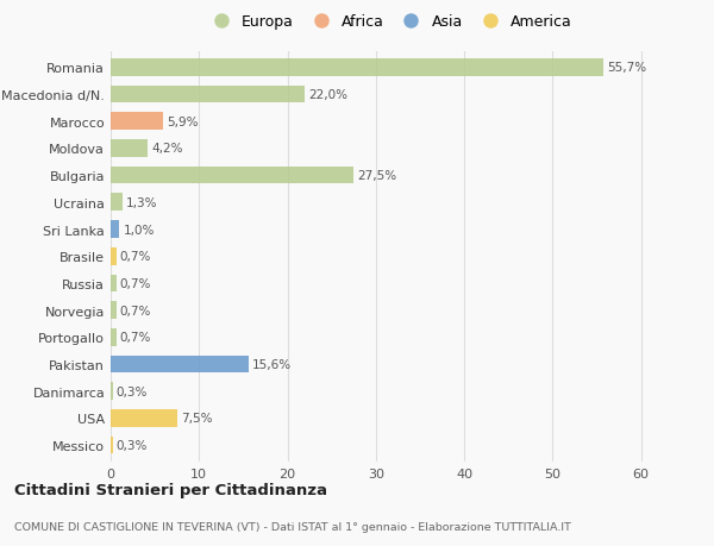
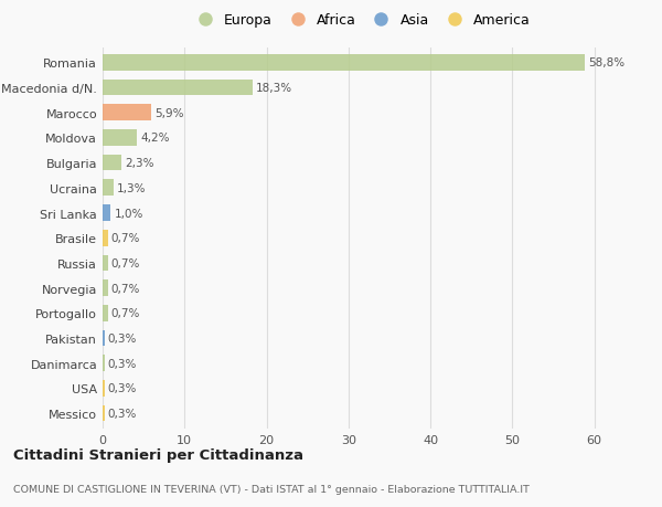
Romania: 55,7% -> 58,8%
Macedonia d/N.: 22,0% -> 18,3%
Bulgaria: 27,5% -> 2,3%
Pakistan: 15,6% -> 0,3%
USA: 7,5% -> 0,3%
